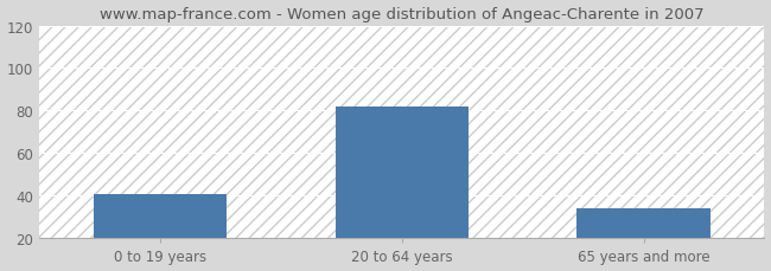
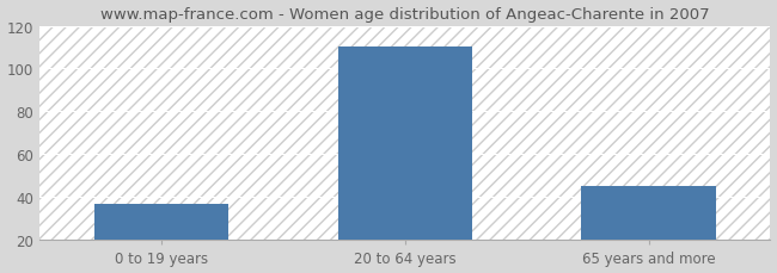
0 to 19 years: 41 -> 37
20 to 64 years: 82 -> 110
65 years and more: 34 -> 45
